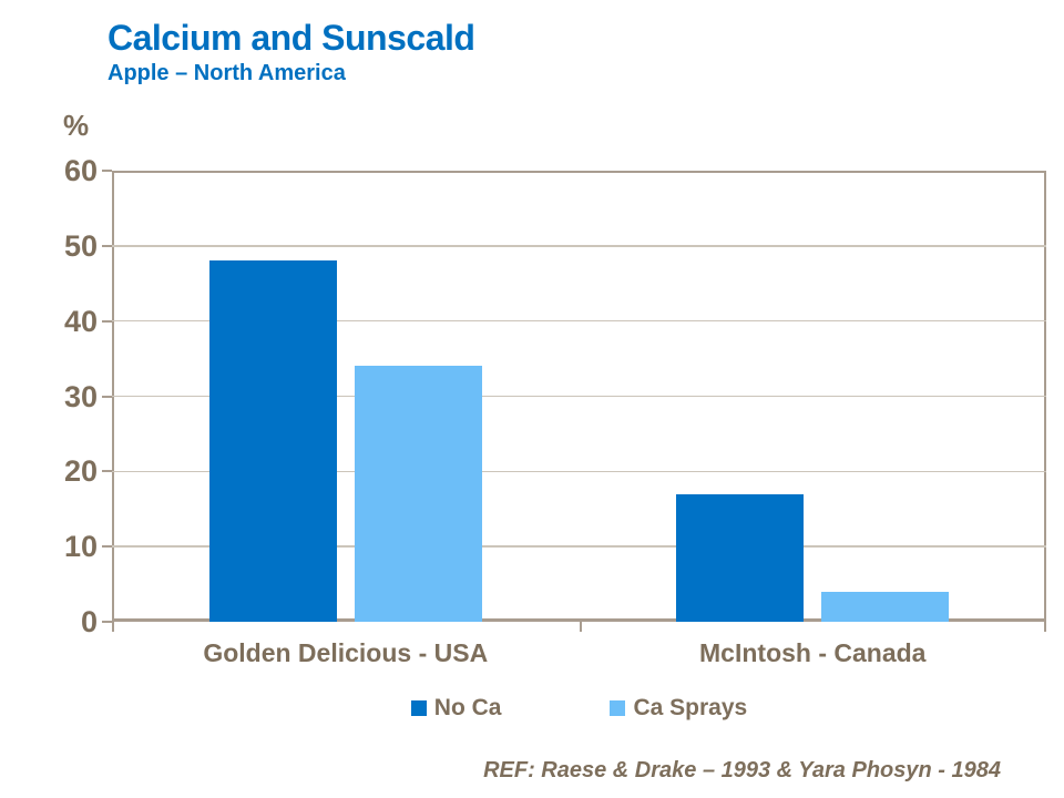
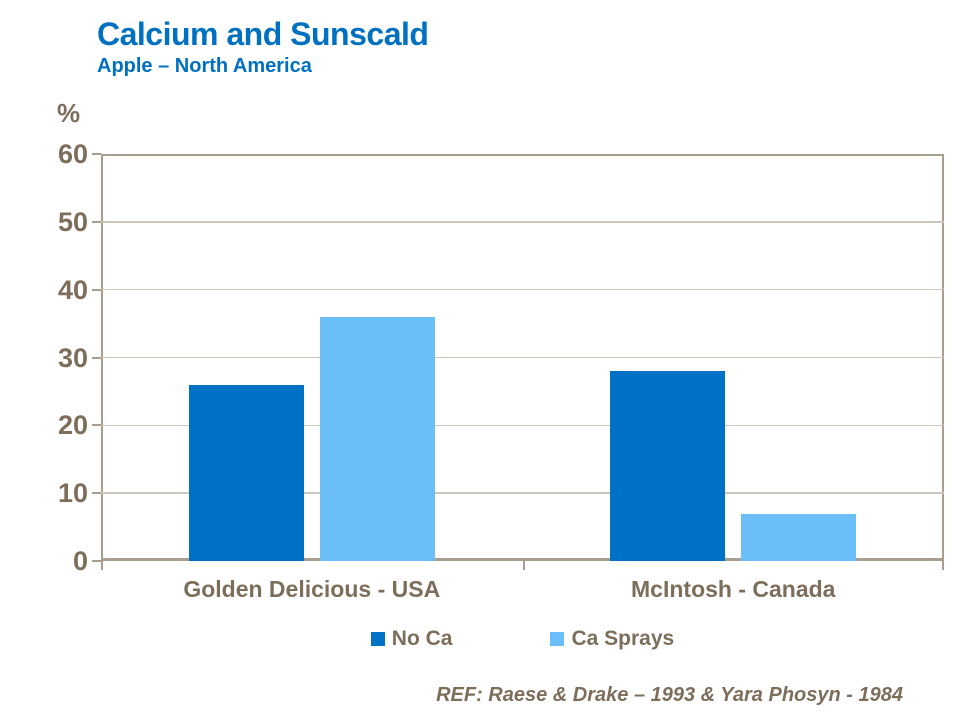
No Ca/Golden Delicious - USA: 48 -> 26
Ca Sprays/Golden Delicious - USA: 34 -> 36
No Ca/McIntosh - Canada: 17 -> 28
Ca Sprays/McIntosh - Canada: 4 -> 7
